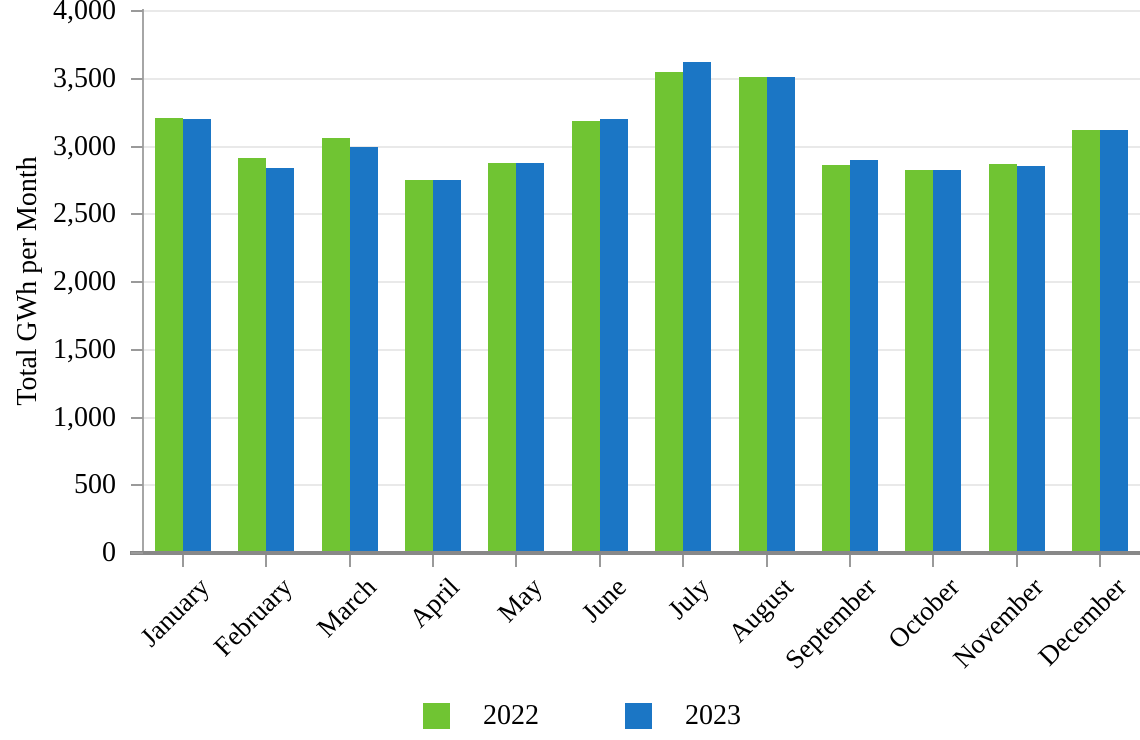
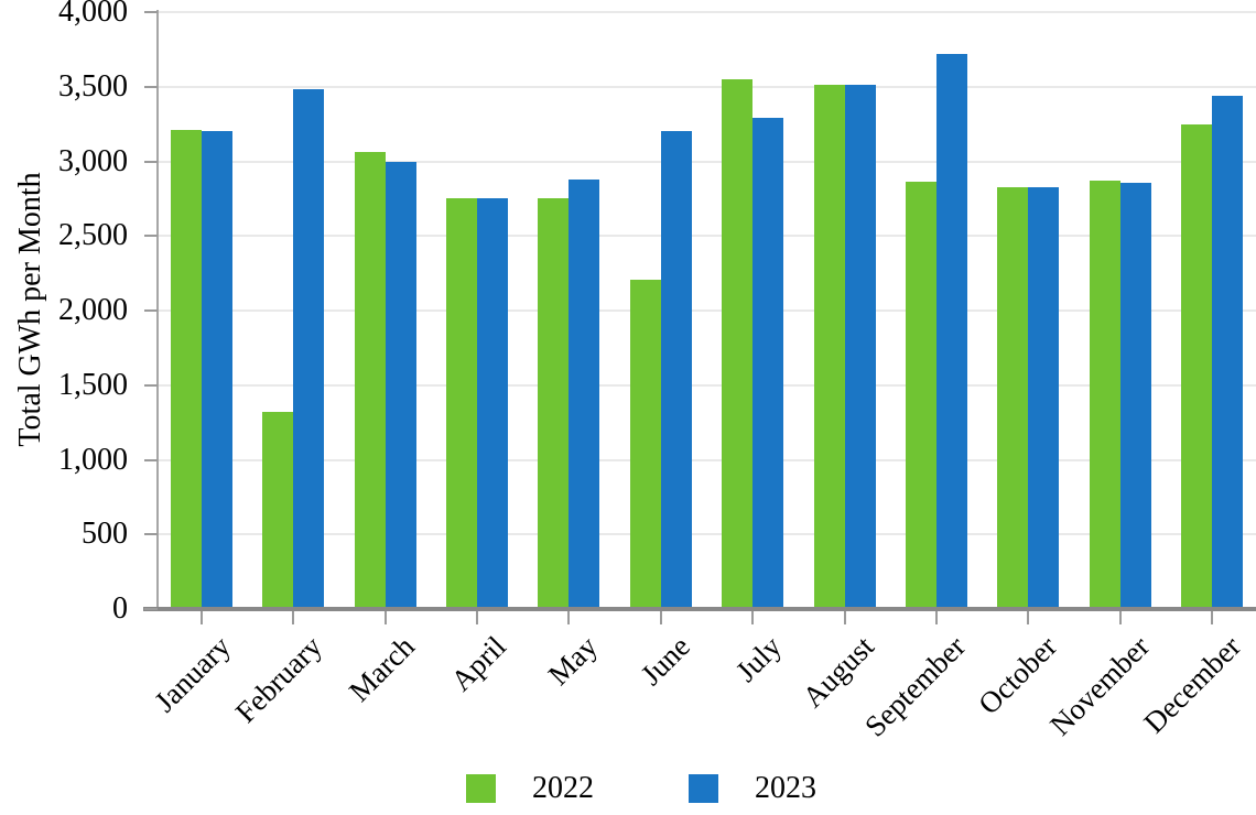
2022/February: 2920 -> 1320
2023/February: 2840 -> 3480
2022/May: 2880 -> 2750
2022/June: 3180 -> 2210
2023/July: 3620 -> 3290
2023/September: 2900 -> 3720
2022/December: 3120 -> 3250
2023/December: 3120 -> 3440
